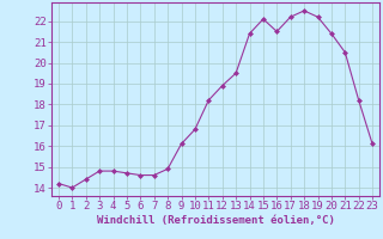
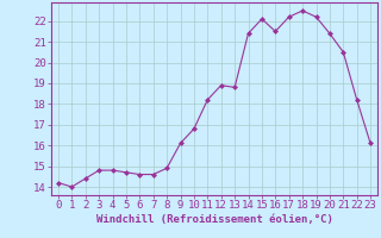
13: 19.5 -> 18.8
